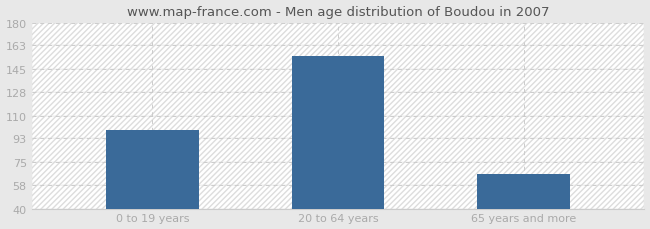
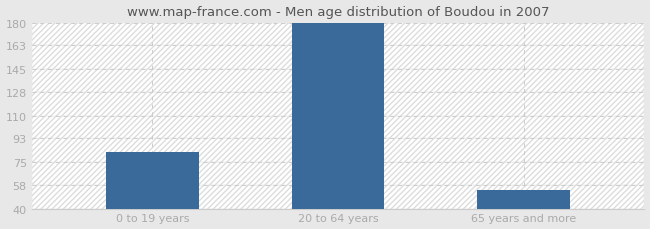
0 to 19 years: 99 -> 83
20 to 64 years: 155 -> 180
65 years and more: 66 -> 54
